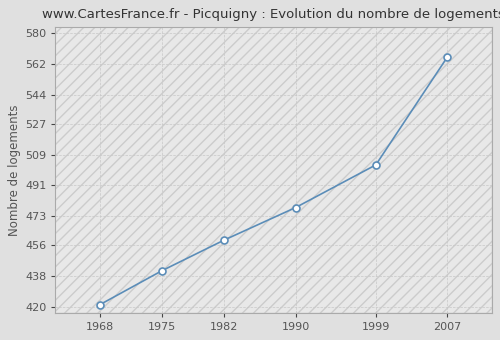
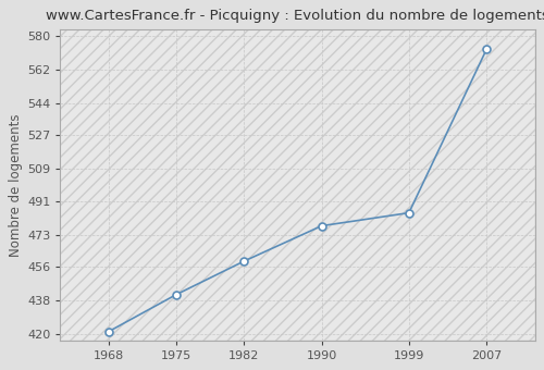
1999: 503 -> 485
2007: 566 -> 573
